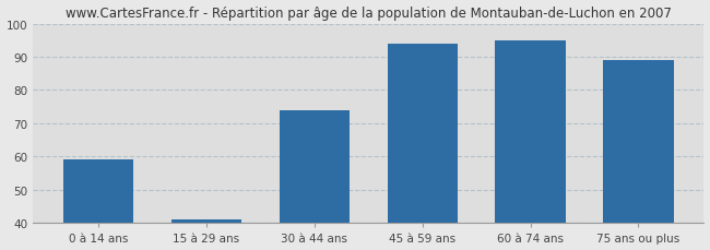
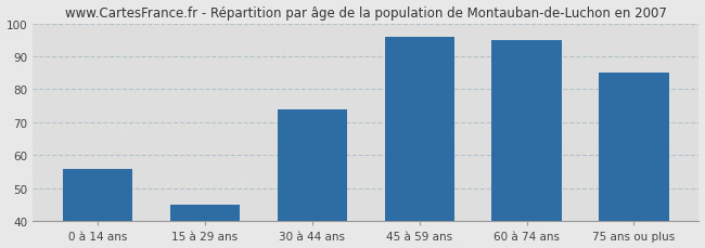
0 à 14 ans: 59 -> 56
15 à 29 ans: 41 -> 45
45 à 59 ans: 94 -> 96
75 ans ou plus: 89 -> 85
